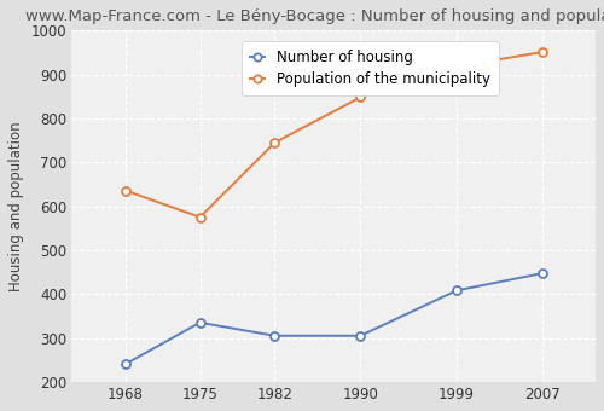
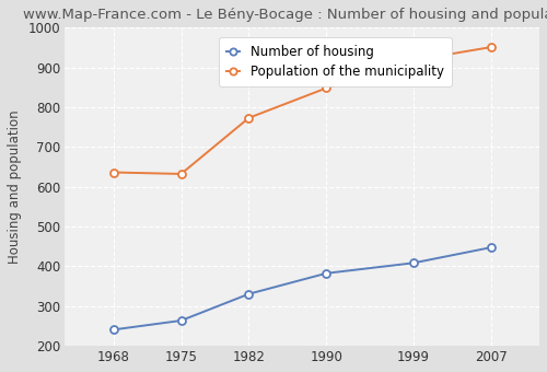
Number of housing/1975: 335 -> 263
Population of the municipality/1975: 575 -> 632
Number of housing/1982: 305 -> 330
Population of the municipality/1982: 745 -> 773
Number of housing/1990: 305 -> 382
